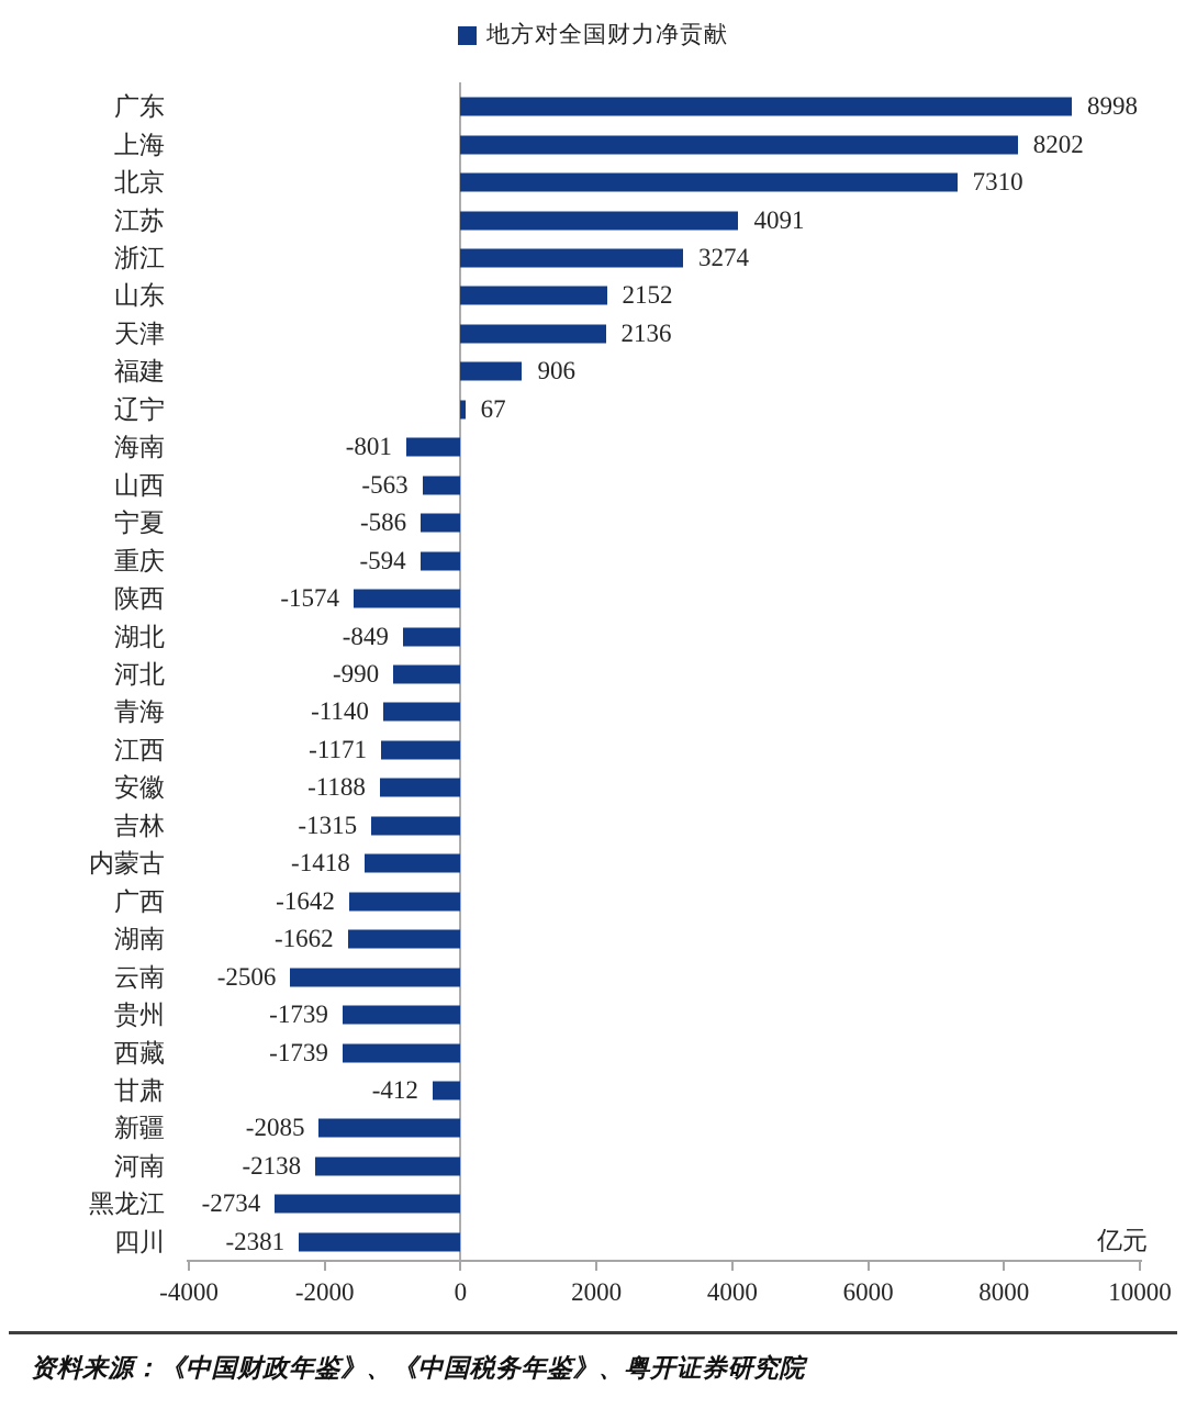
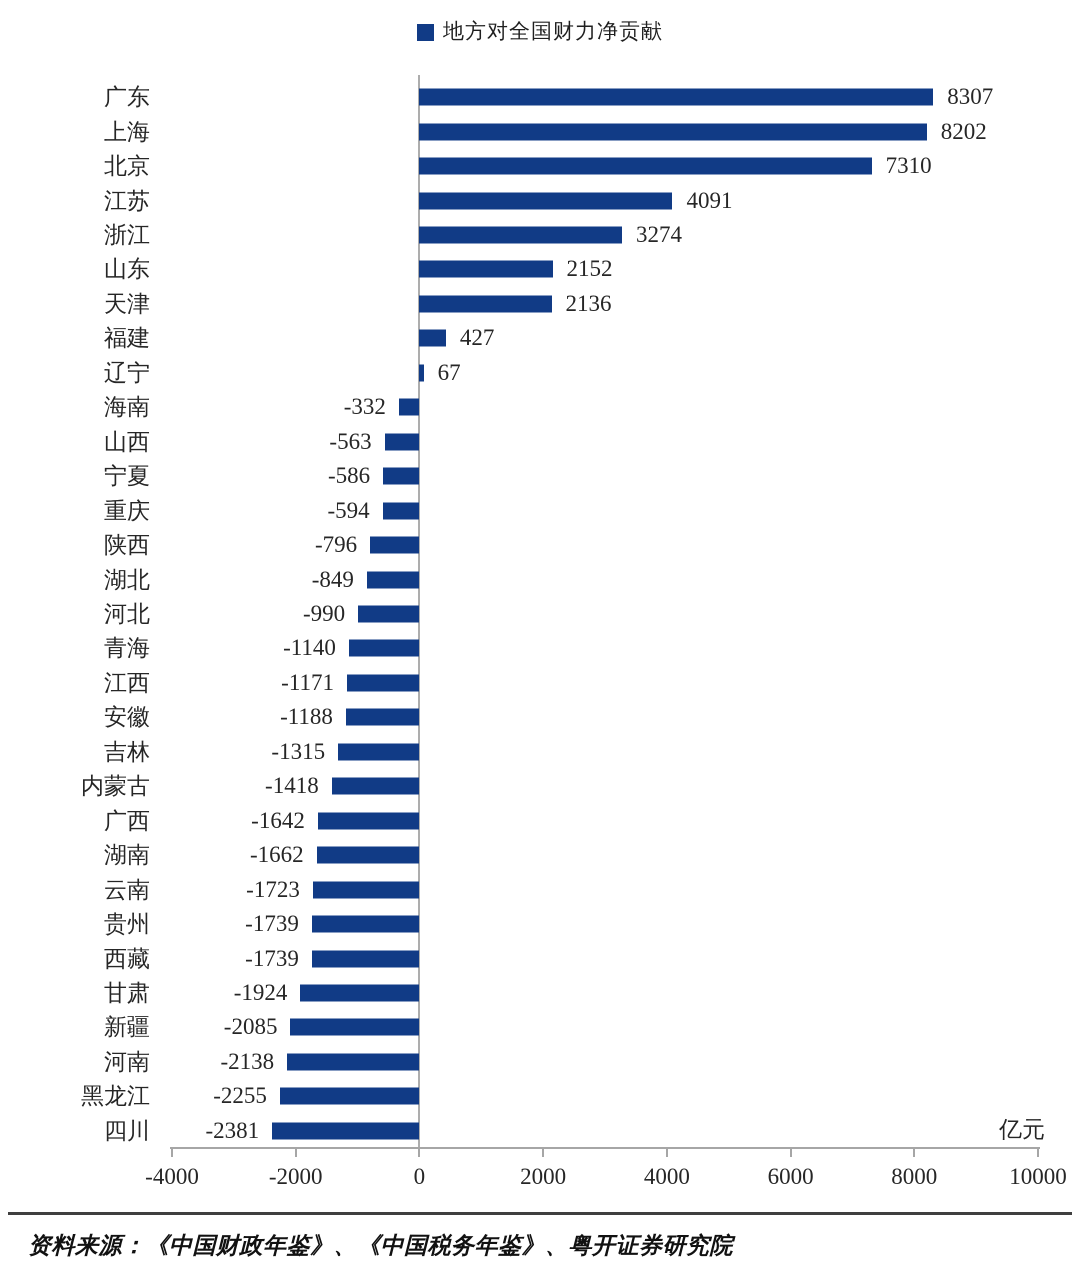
广东: 8998 -> 8307
福建: 906 -> 427
海南: -801 -> -332
陕西: -1574 -> -796
云南: -2506 -> -1723
甘肃: -412 -> -1924
黑龙江: -2734 -> -2255
